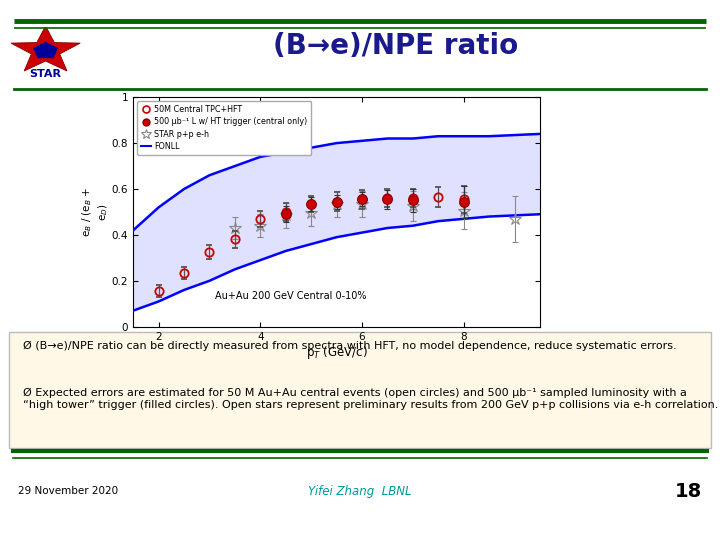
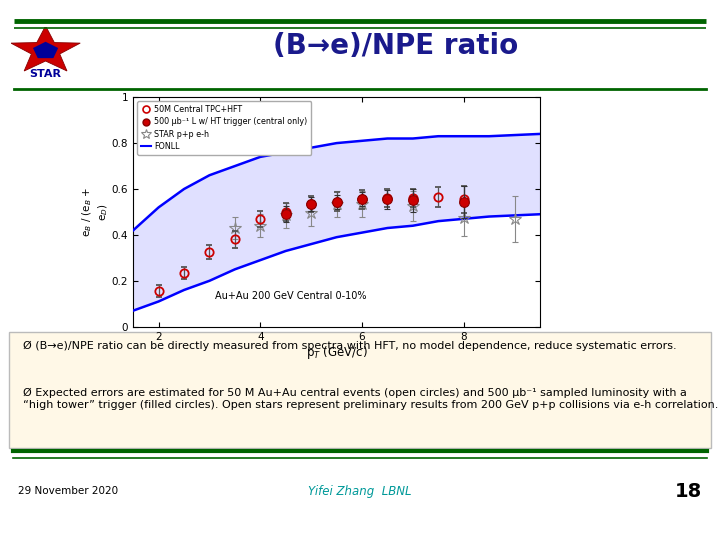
STAR p+p e-h/8: 0.505 -> 0.475
